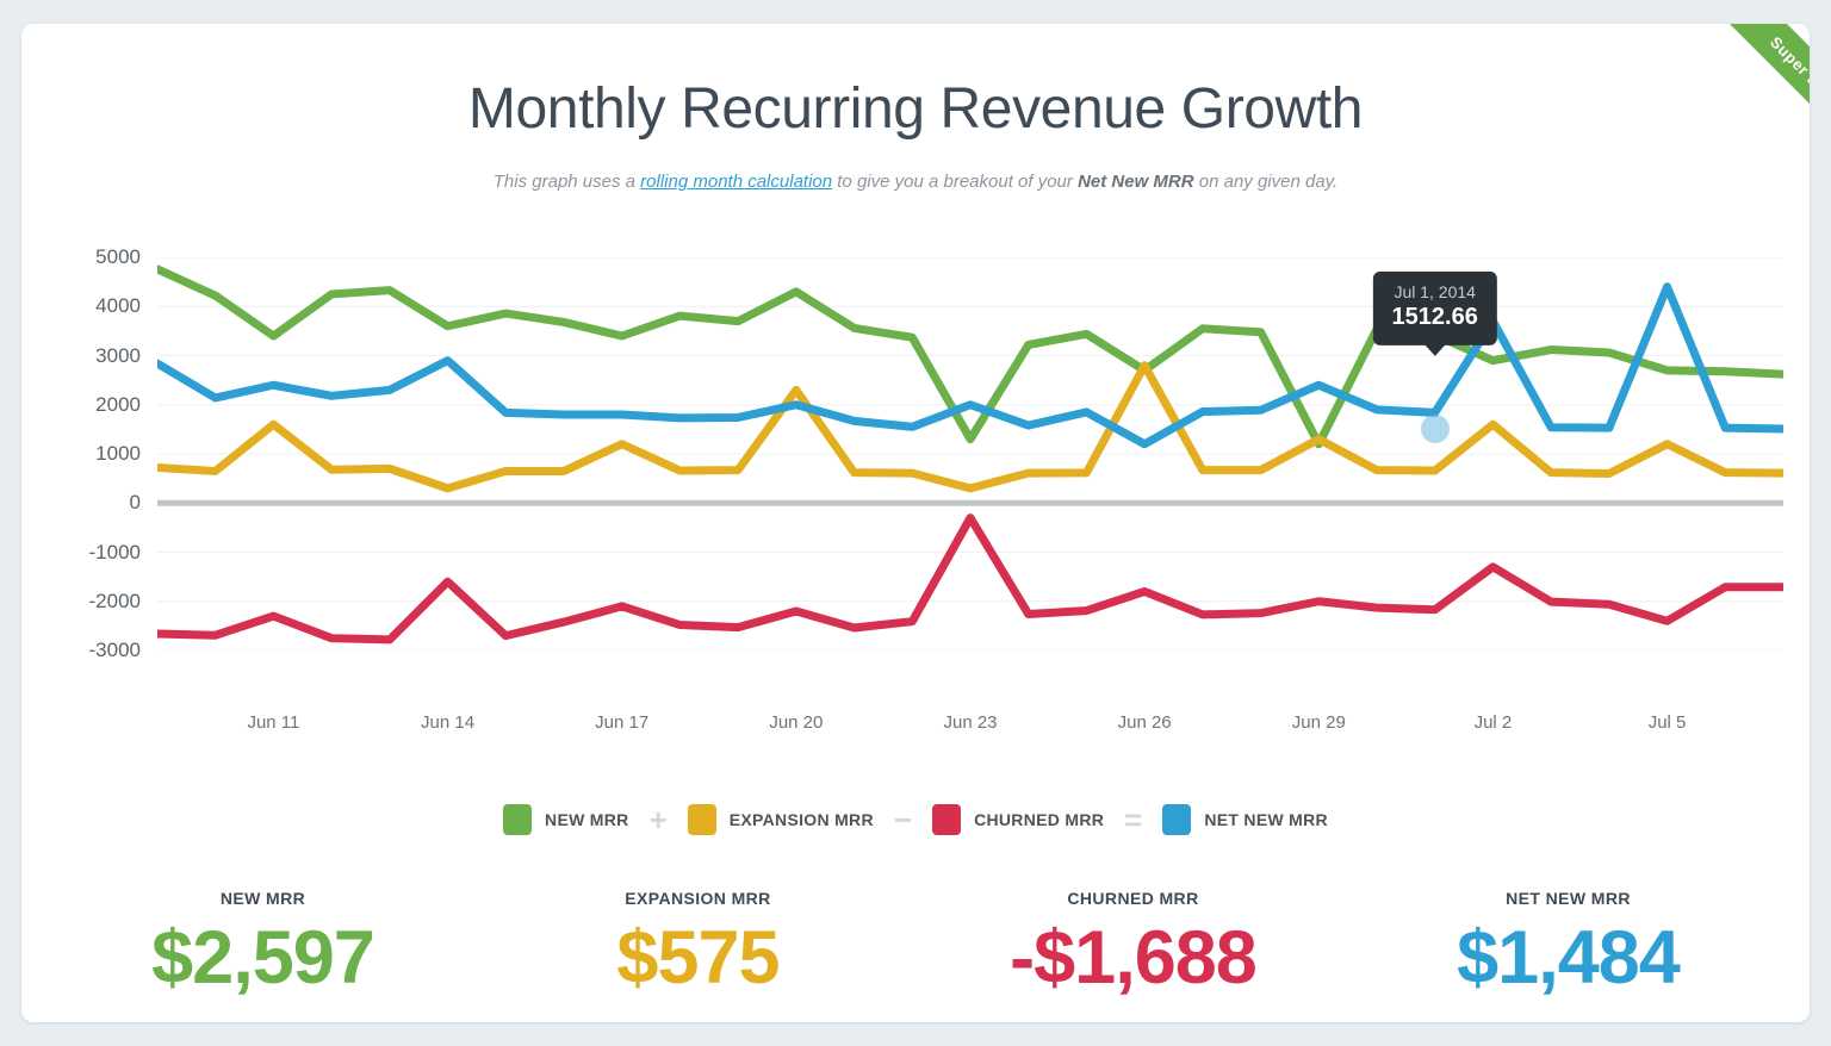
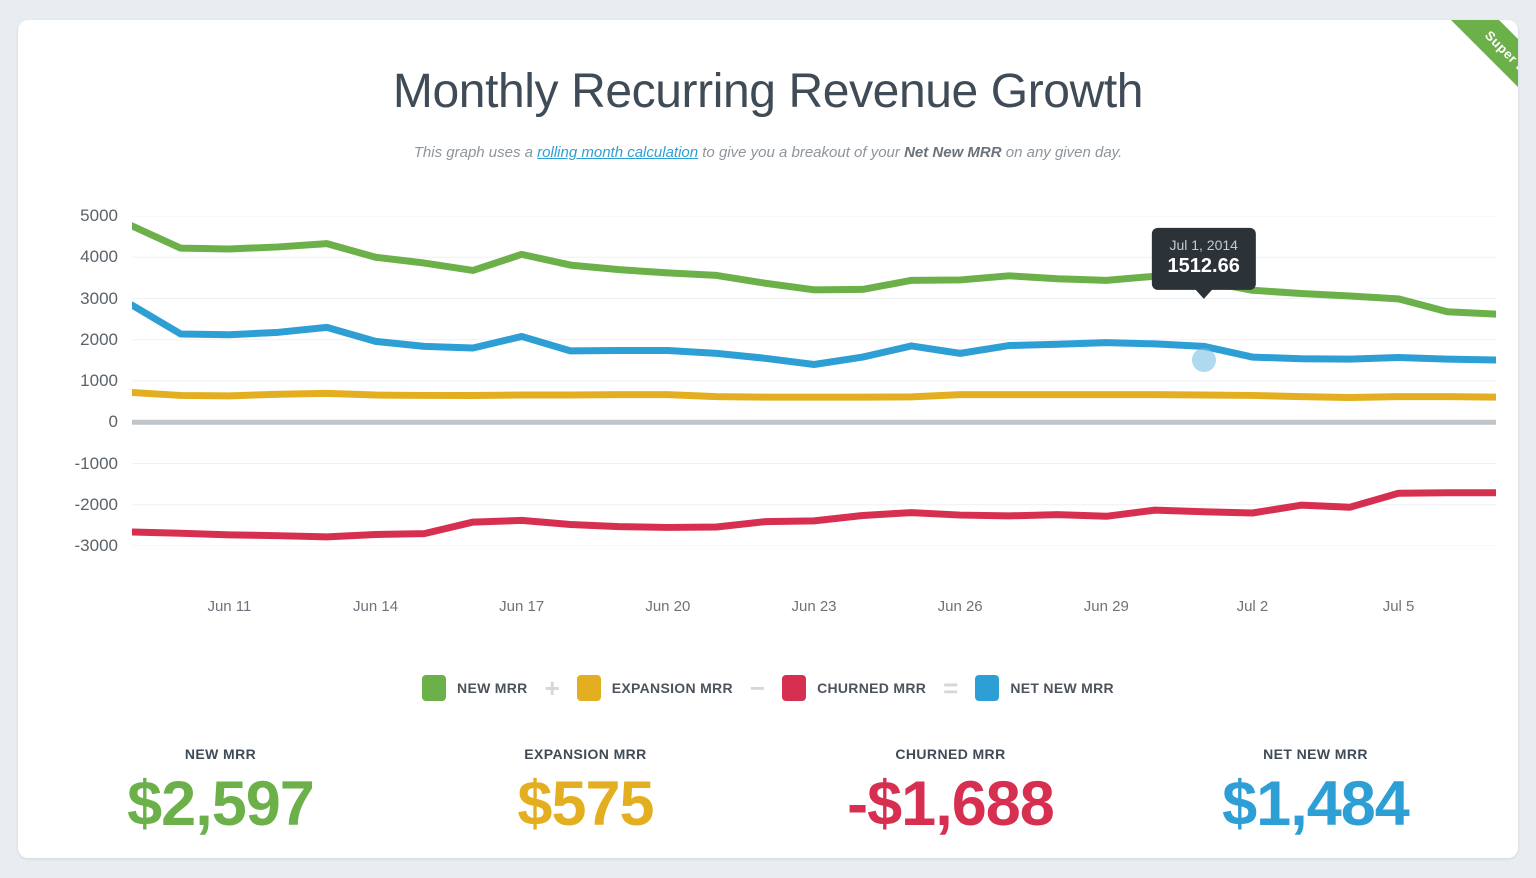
NEW MRR/Jun 11: 3400 -> 4200
EXPANSION MRR/Jun 11: 1600 -> 600
CHURNED MRR/Jun 11: -2300 -> -2700
NET NEW MRR/Jun 11: 2400 -> 2100
NEW MRR/Jun 14: 3600 -> 4000
EXPANSION MRR/Jun 14: 300 -> 700
CHURNED MRR/Jun 14: -1600 -> -2700
NET NEW MRR/Jun 14: 2900 -> 2000
NEW MRR/Jun 17: 3400 -> 4100
EXPANSION MRR/Jun 17: 1200 -> 700
CHURNED MRR/Jun 17: -2100 -> -2400
NET NEW MRR/Jun 17: 1800 -> 2100
NEW MRR/Jun 20: 4300 -> 3600
EXPANSION MRR/Jun 20: 2300 -> 700
CHURNED MRR/Jun 20: -2200 -> -2600
NET NEW MRR/Jun 20: 2000 -> 1700
NEW MRR/Jun 23: 1300 -> 3200
EXPANSION MRR/Jun 23: 300 -> 600
CHURNED MRR/Jun 23: -300 -> -2400
NET NEW MRR/Jun 23: 2000 -> 1400
NEW MRR/Jun 26: 2700 -> 3400
EXPANSION MRR/Jun 26: 2800 -> 700
CHURNED MRR/Jun 26: -1800 -> -2200
NET NEW MRR/Jun 26: 1200 -> 1700
NEW MRR/Jun 29: 1200 -> 3400
EXPANSION MRR/Jun 29: 1300 -> 700
CHURNED MRR/Jun 29: -2000 -> -2300
NET NEW MRR/Jun 29: 2400 -> 1900
NEW MRR/Jul 2: 2900 -> 3200
EXPANSION MRR/Jul 2: 1600 -> 600
CHURNED MRR/Jul 2: -1300 -> -2200
NET NEW MRR/Jul 2: 3700 -> 1600
NEW MRR/Jul 5: 2700 -> 3000
EXPANSION MRR/Jul 5: 1200 -> 600
CHURNED MRR/Jul 5: -2400 -> -1700
NET NEW MRR/Jul 5: 4400 -> 1600
